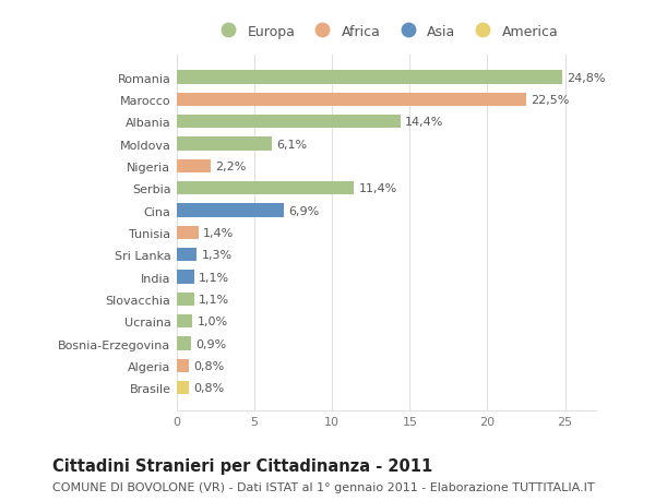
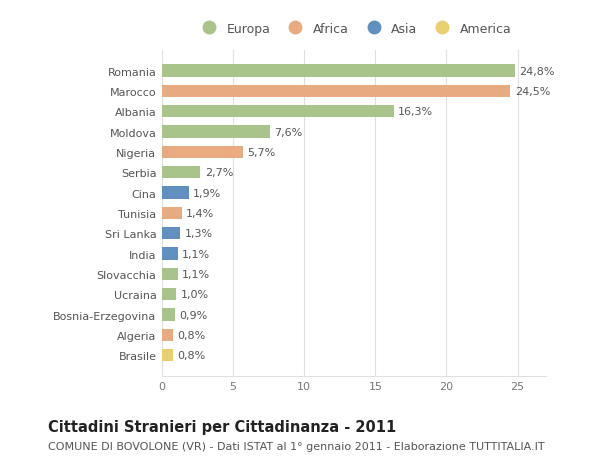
Marocco: 22,5% -> 24,5%
Albania: 14,4% -> 16,3%
Moldova: 6,1% -> 7,6%
Nigeria: 2,2% -> 5,7%
Serbia: 11,4% -> 2,7%
Cina: 6,9% -> 1,9%
